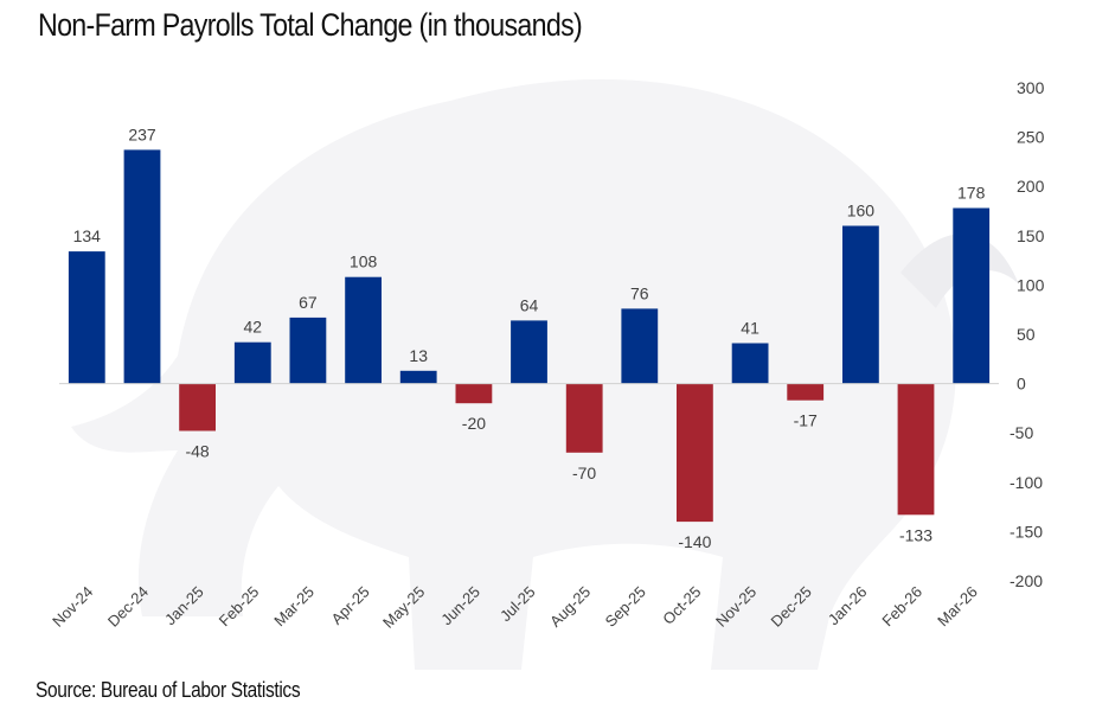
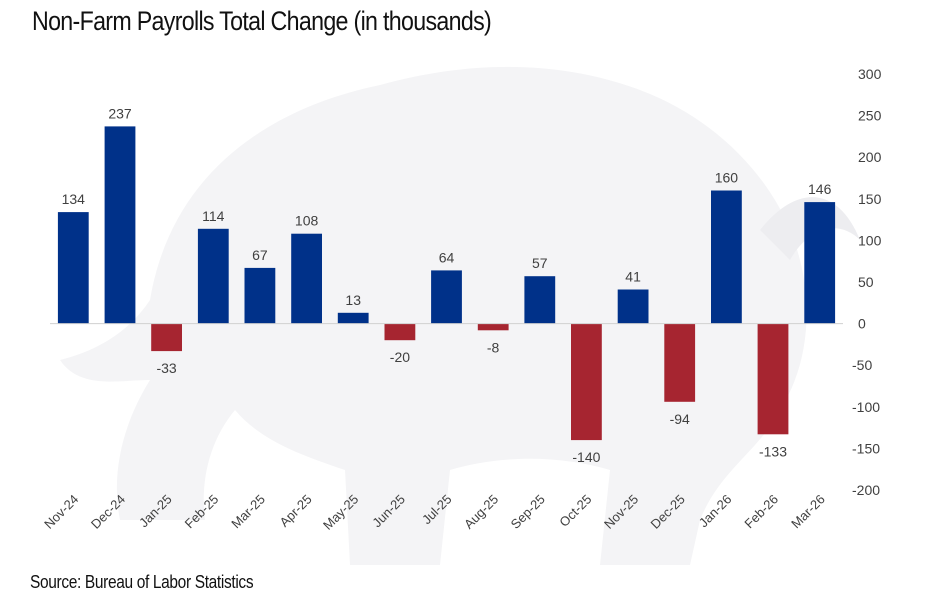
Jan-25: -48 -> -33
Feb-25: 42 -> 114
Aug-25: -70 -> -8
Sep-25: 76 -> 57
Dec-25: -17 -> -94
Mar-26: 178 -> 146
